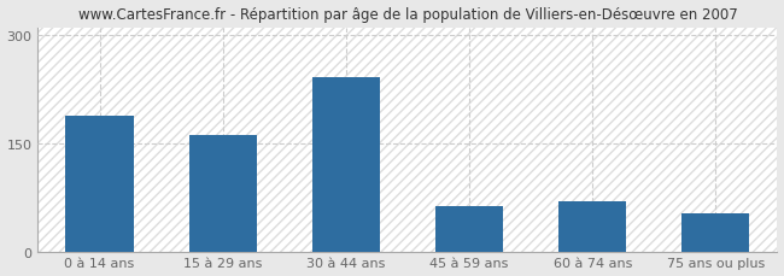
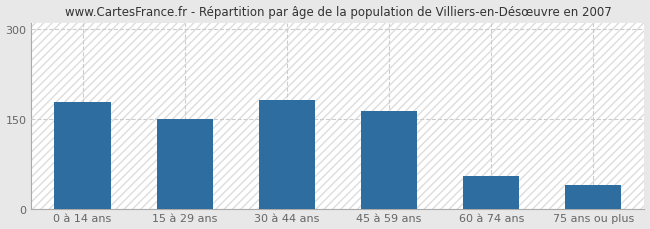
0 à 14 ans: 188 -> 178
15 à 29 ans: 162 -> 150
30 à 44 ans: 242 -> 182
45 à 59 ans: 62 -> 163
60 à 74 ans: 70 -> 55
75 ans ou plus: 52 -> 40
